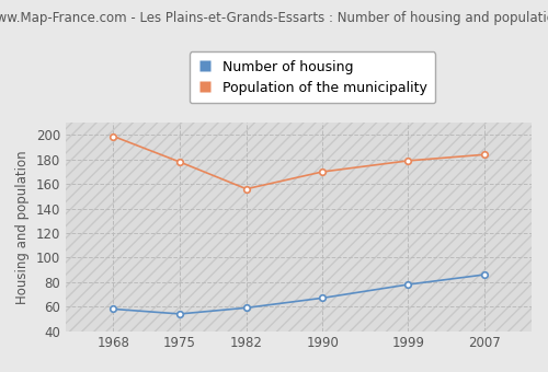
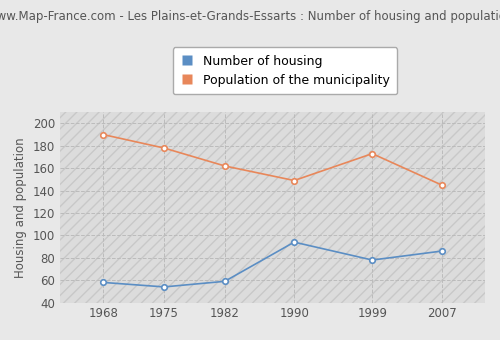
Population of the municipality/1968: 199 -> 190
Population of the municipality/1982: 156 -> 162
Number of housing/1990: 67 -> 94
Population of the municipality/1990: 170 -> 149
Population of the municipality/1999: 179 -> 173
Population of the municipality/2007: 184 -> 145
